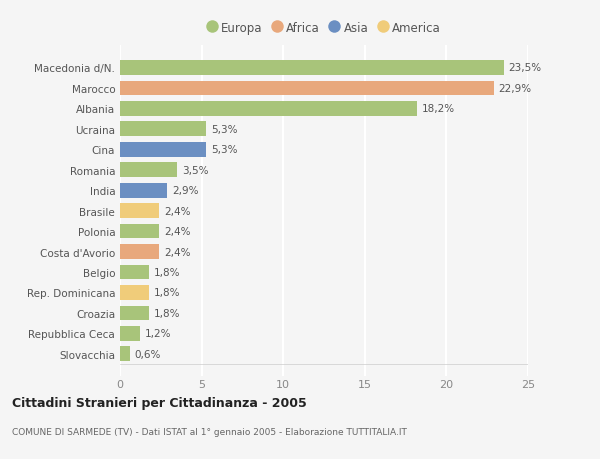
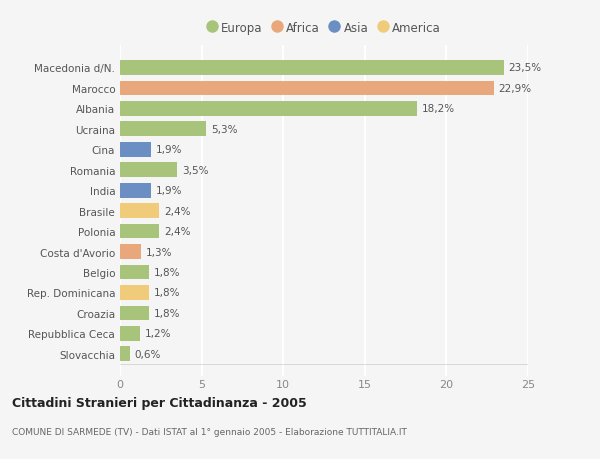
Cina: 5,3% -> 1,9%
India: 2,9% -> 1,9%
Costa d'Avorio: 2,4% -> 1,3%
